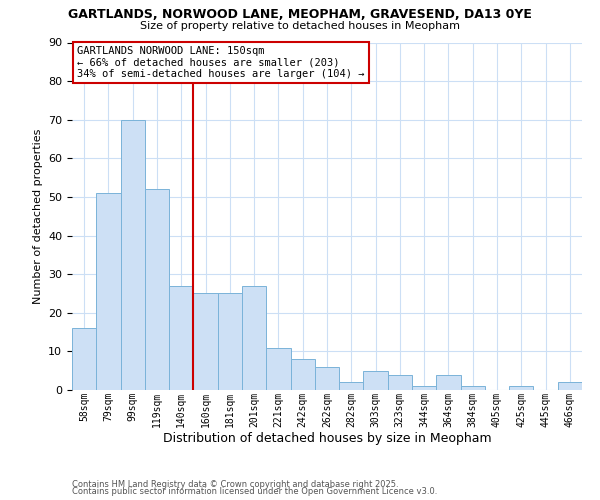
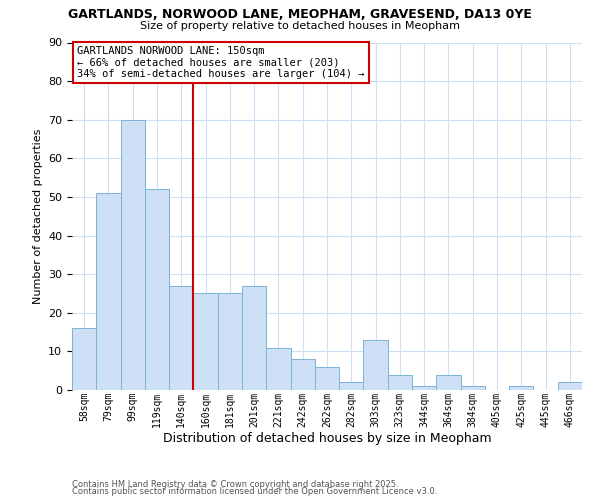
303sqm: 5 -> 13
